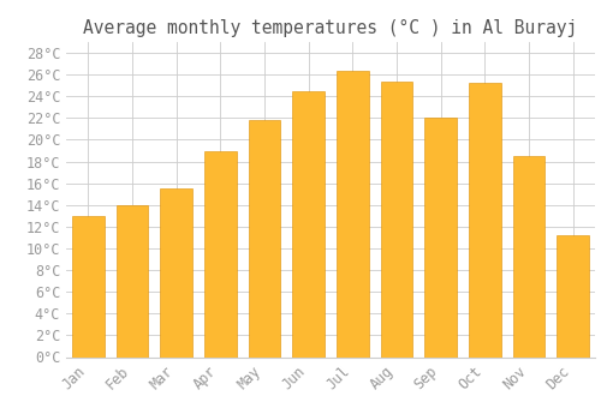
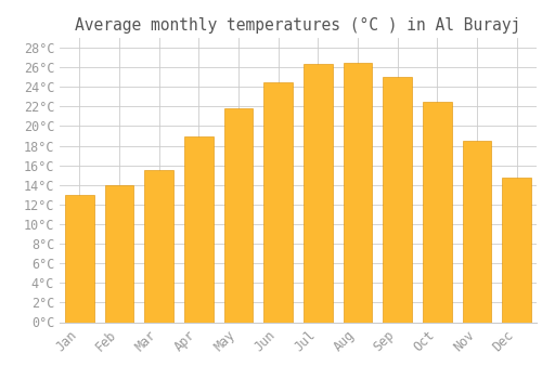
Aug: 25.4°C -> 26.5°C
Sep: 22.0°C -> 25.0°C
Oct: 25.2°C -> 22.5°C
Dec: 11.2°C -> 14.7°C
